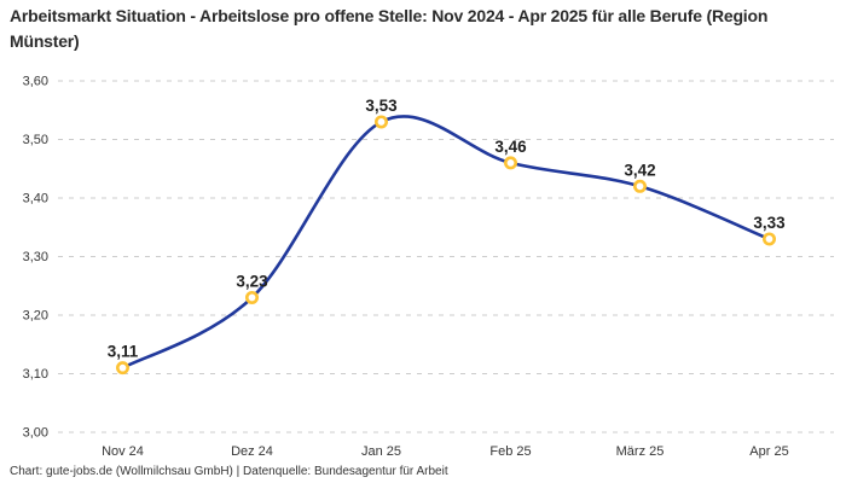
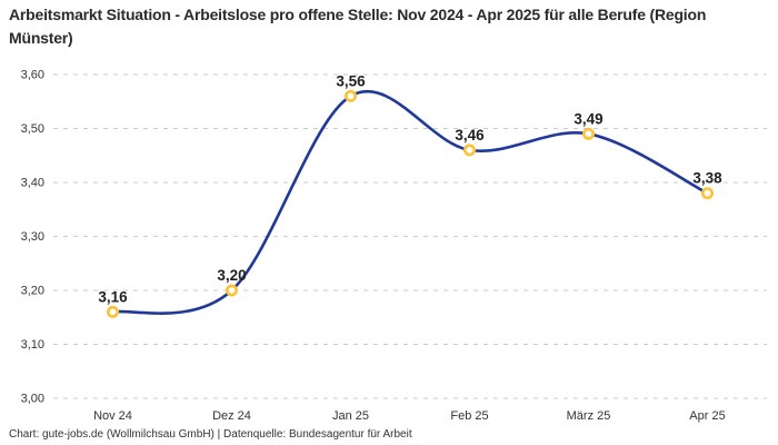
Nov 24: 3,11 -> 3,16
Dez 24: 3,23 -> 3,20
Jan 25: 3,53 -> 3,56
März 25: 3,42 -> 3,49
Apr 25: 3,33 -> 3,38
